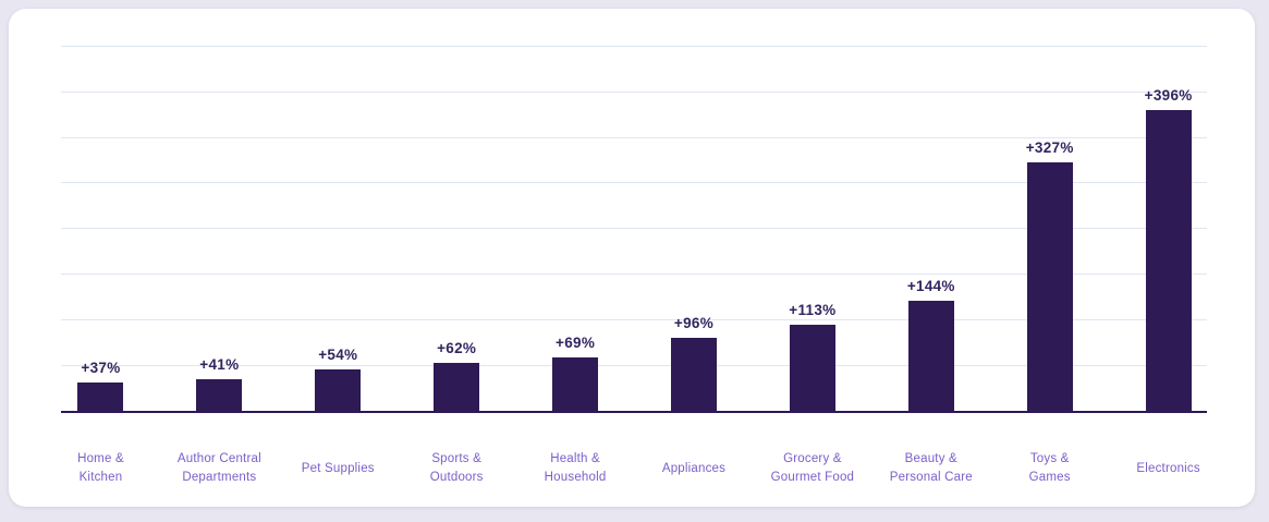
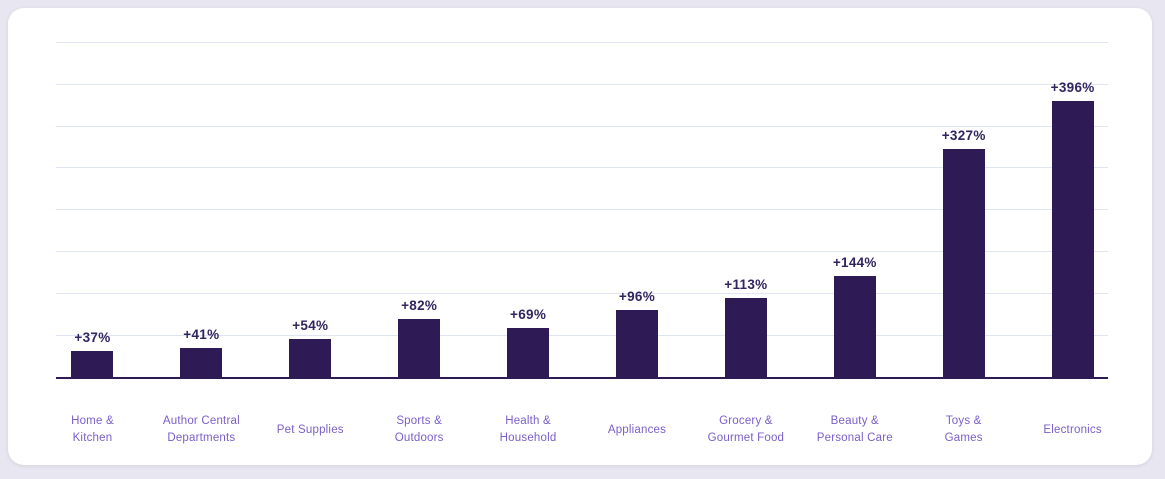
Sports & Outdoors: +62% -> +82%
